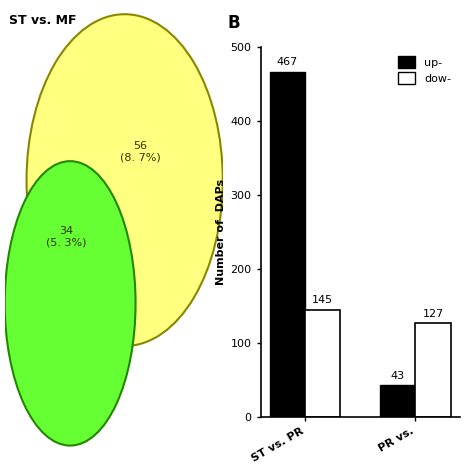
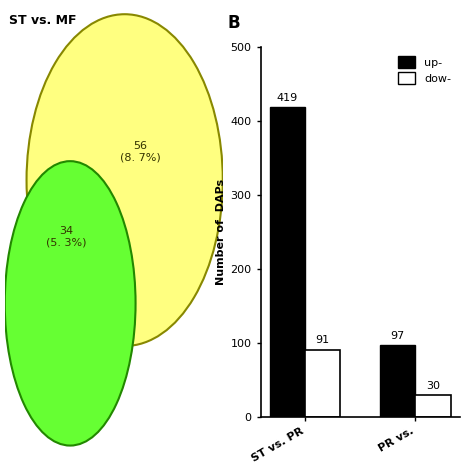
up-/ST vs. PR: 467 -> 419
dow-/ST vs. PR: 145 -> 91
up-/PR vs.: 43 -> 97
dow-/PR vs.: 127 -> 30
